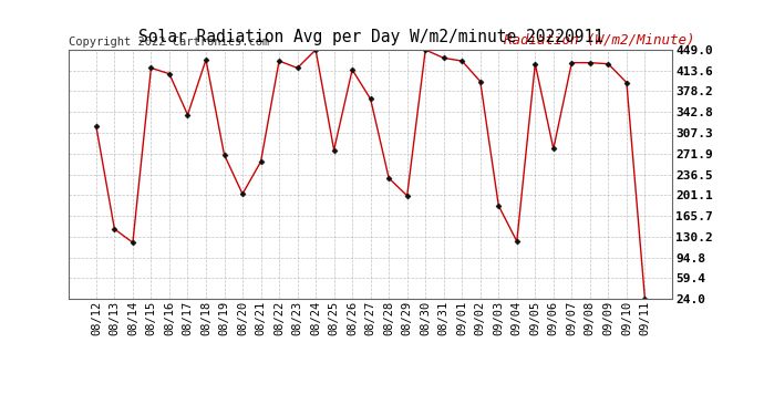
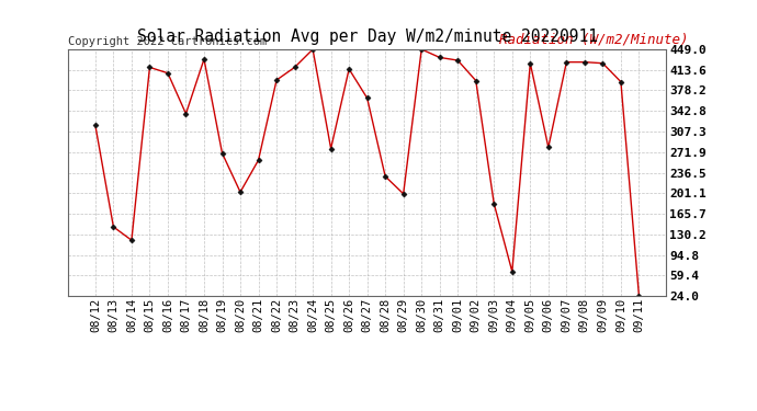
08/22: 430 -> 396
09/04: 122 -> 66
